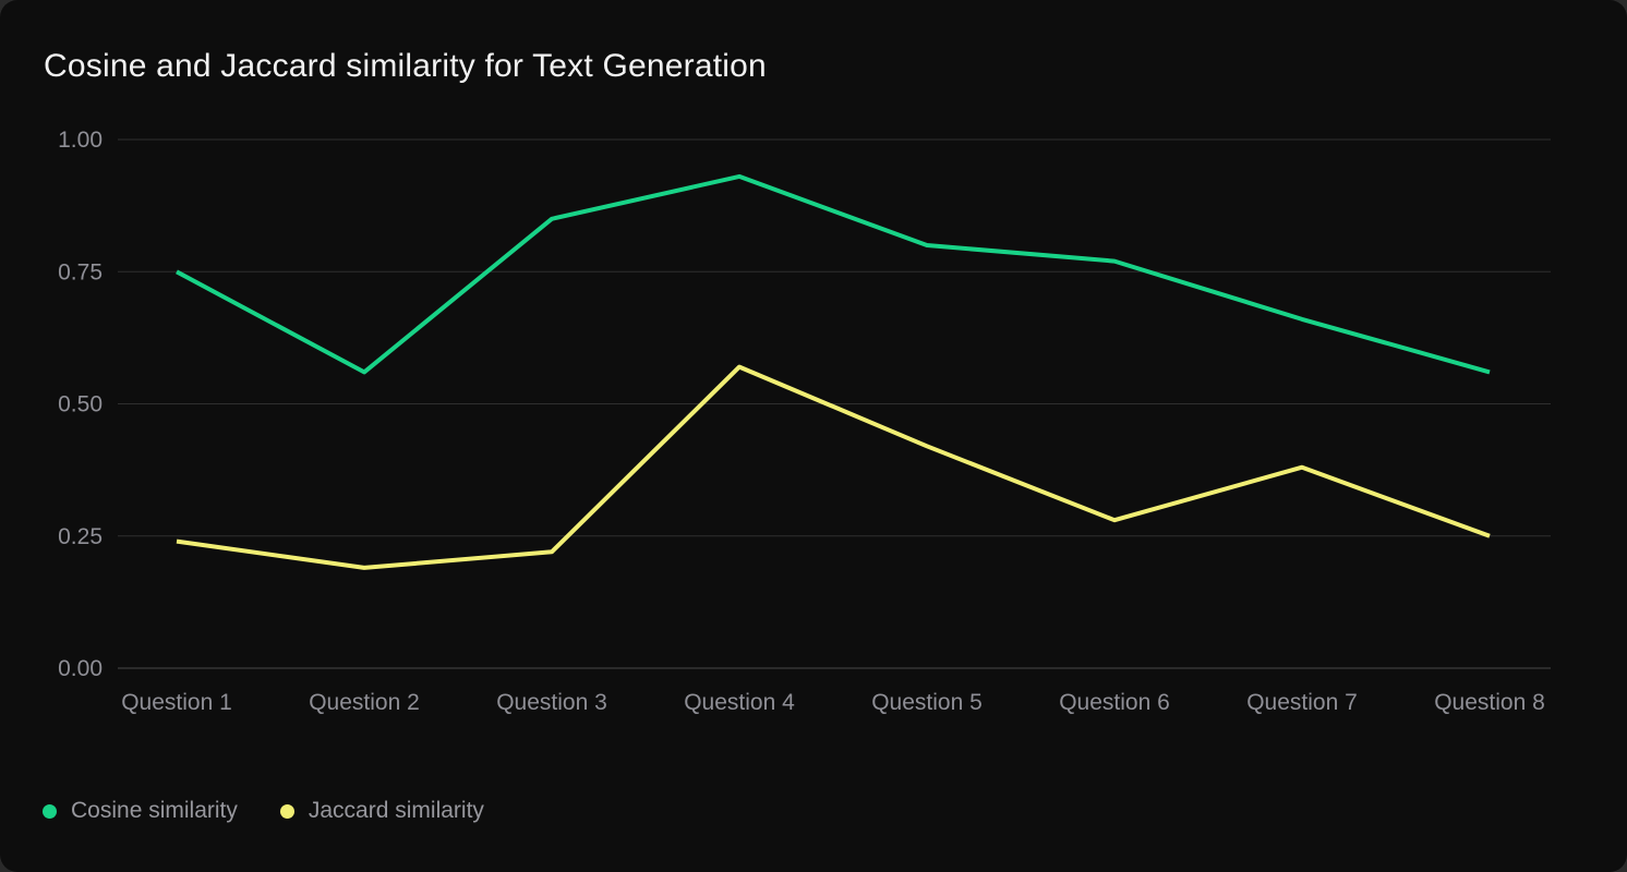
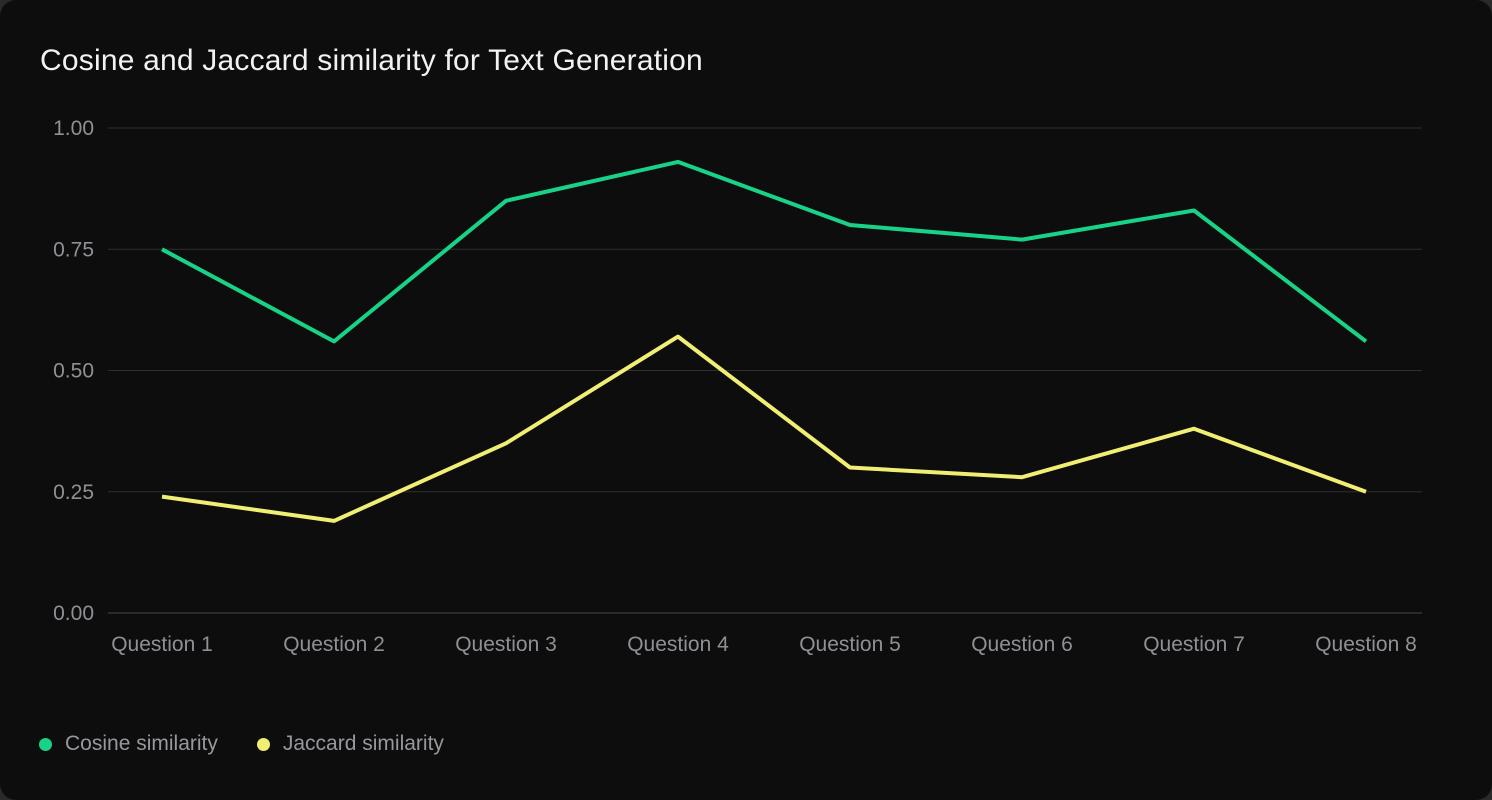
Jaccard similarity/Question 3: 0.22 -> 0.35
Jaccard similarity/Question 5: 0.42 -> 0.30
Cosine similarity/Question 7: 0.66 -> 0.83
